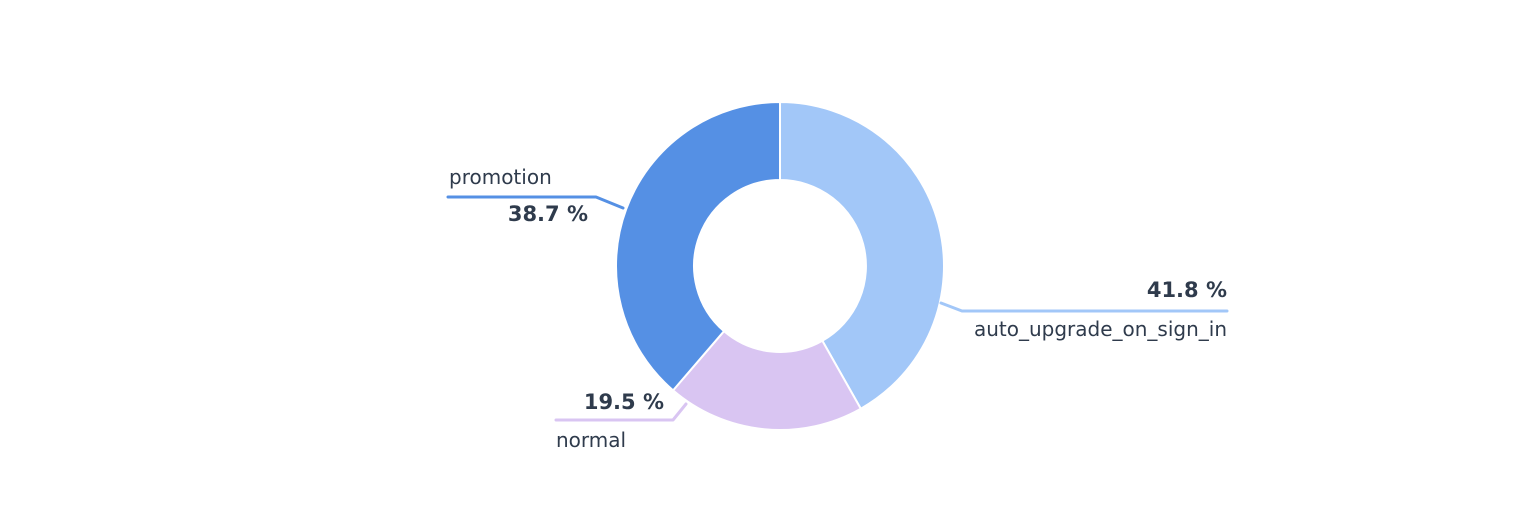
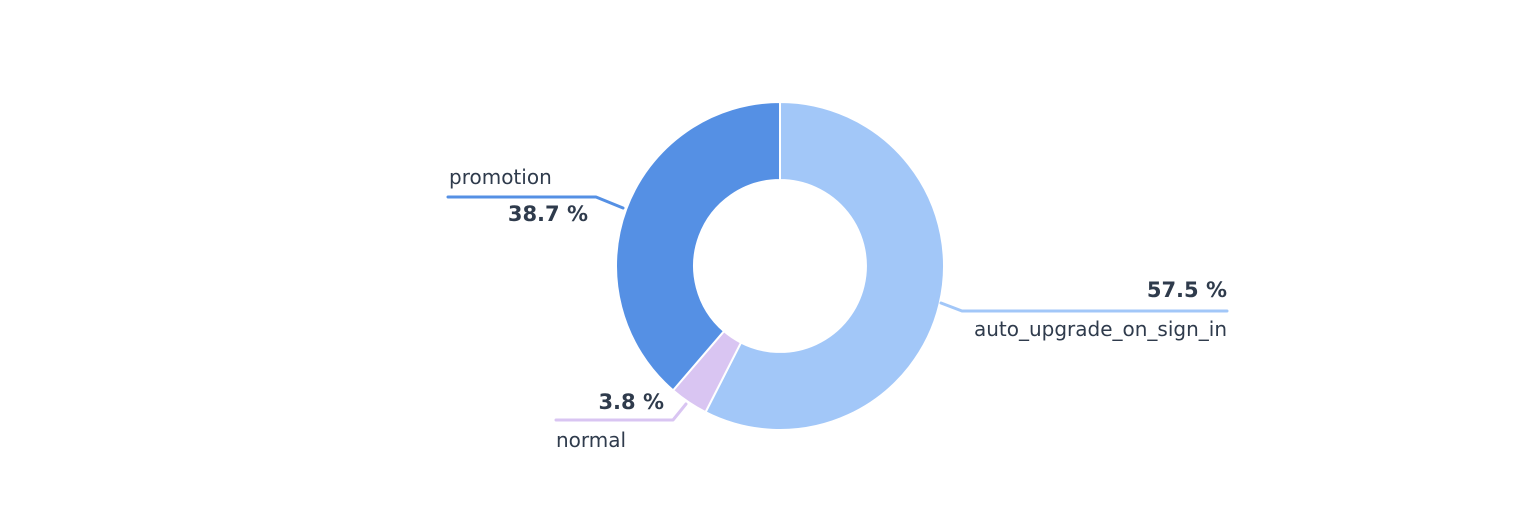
auto_upgrade_on_sign_in: 41.8 -> 57.5
normal: 19.5 -> 3.8
